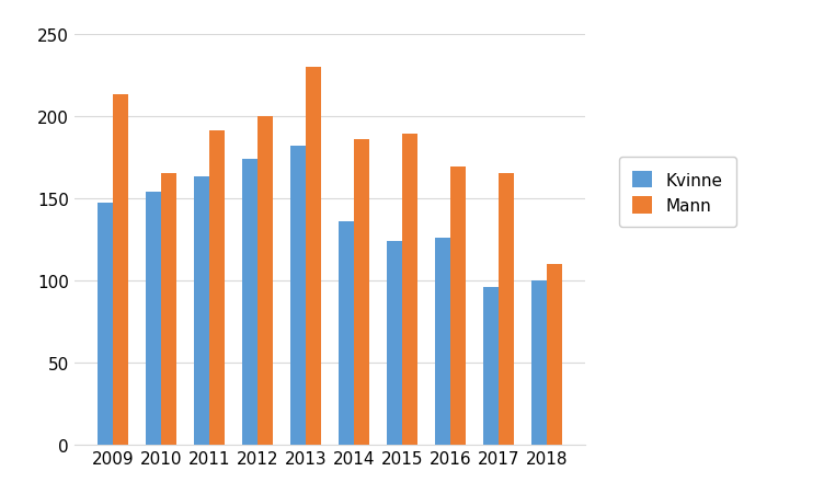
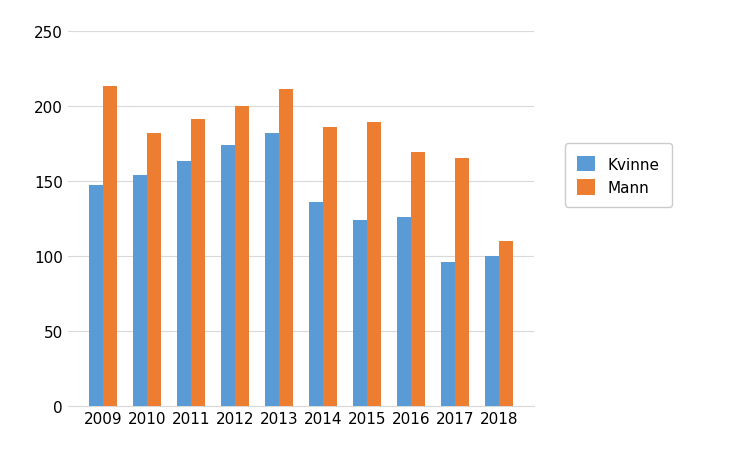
Mann/2010: 165 -> 182
Mann/2013: 230 -> 211
